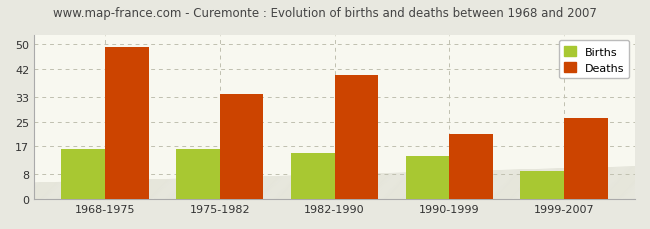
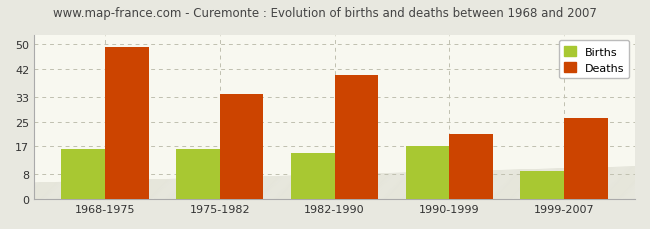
Births/1990-1999: 14 -> 17
